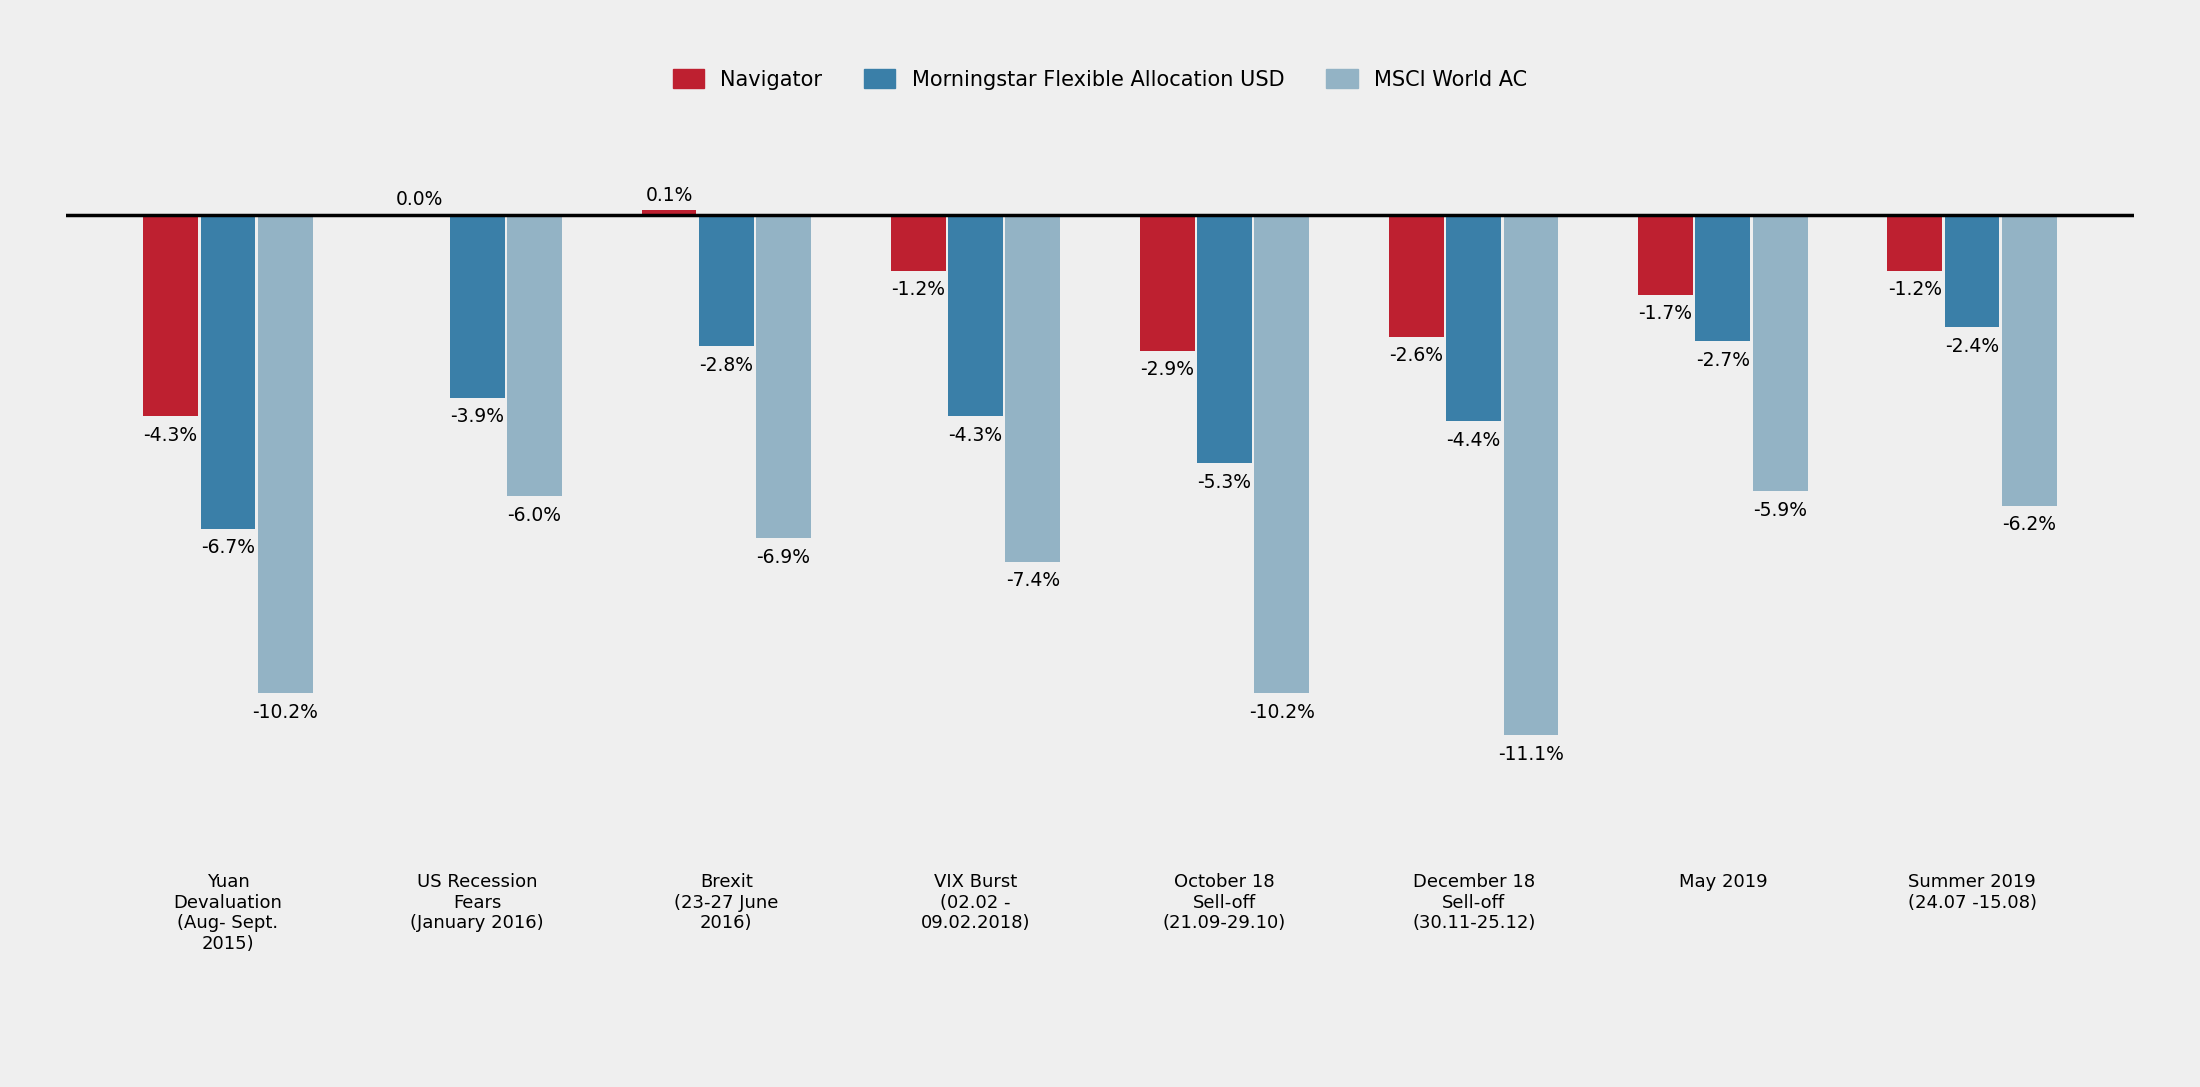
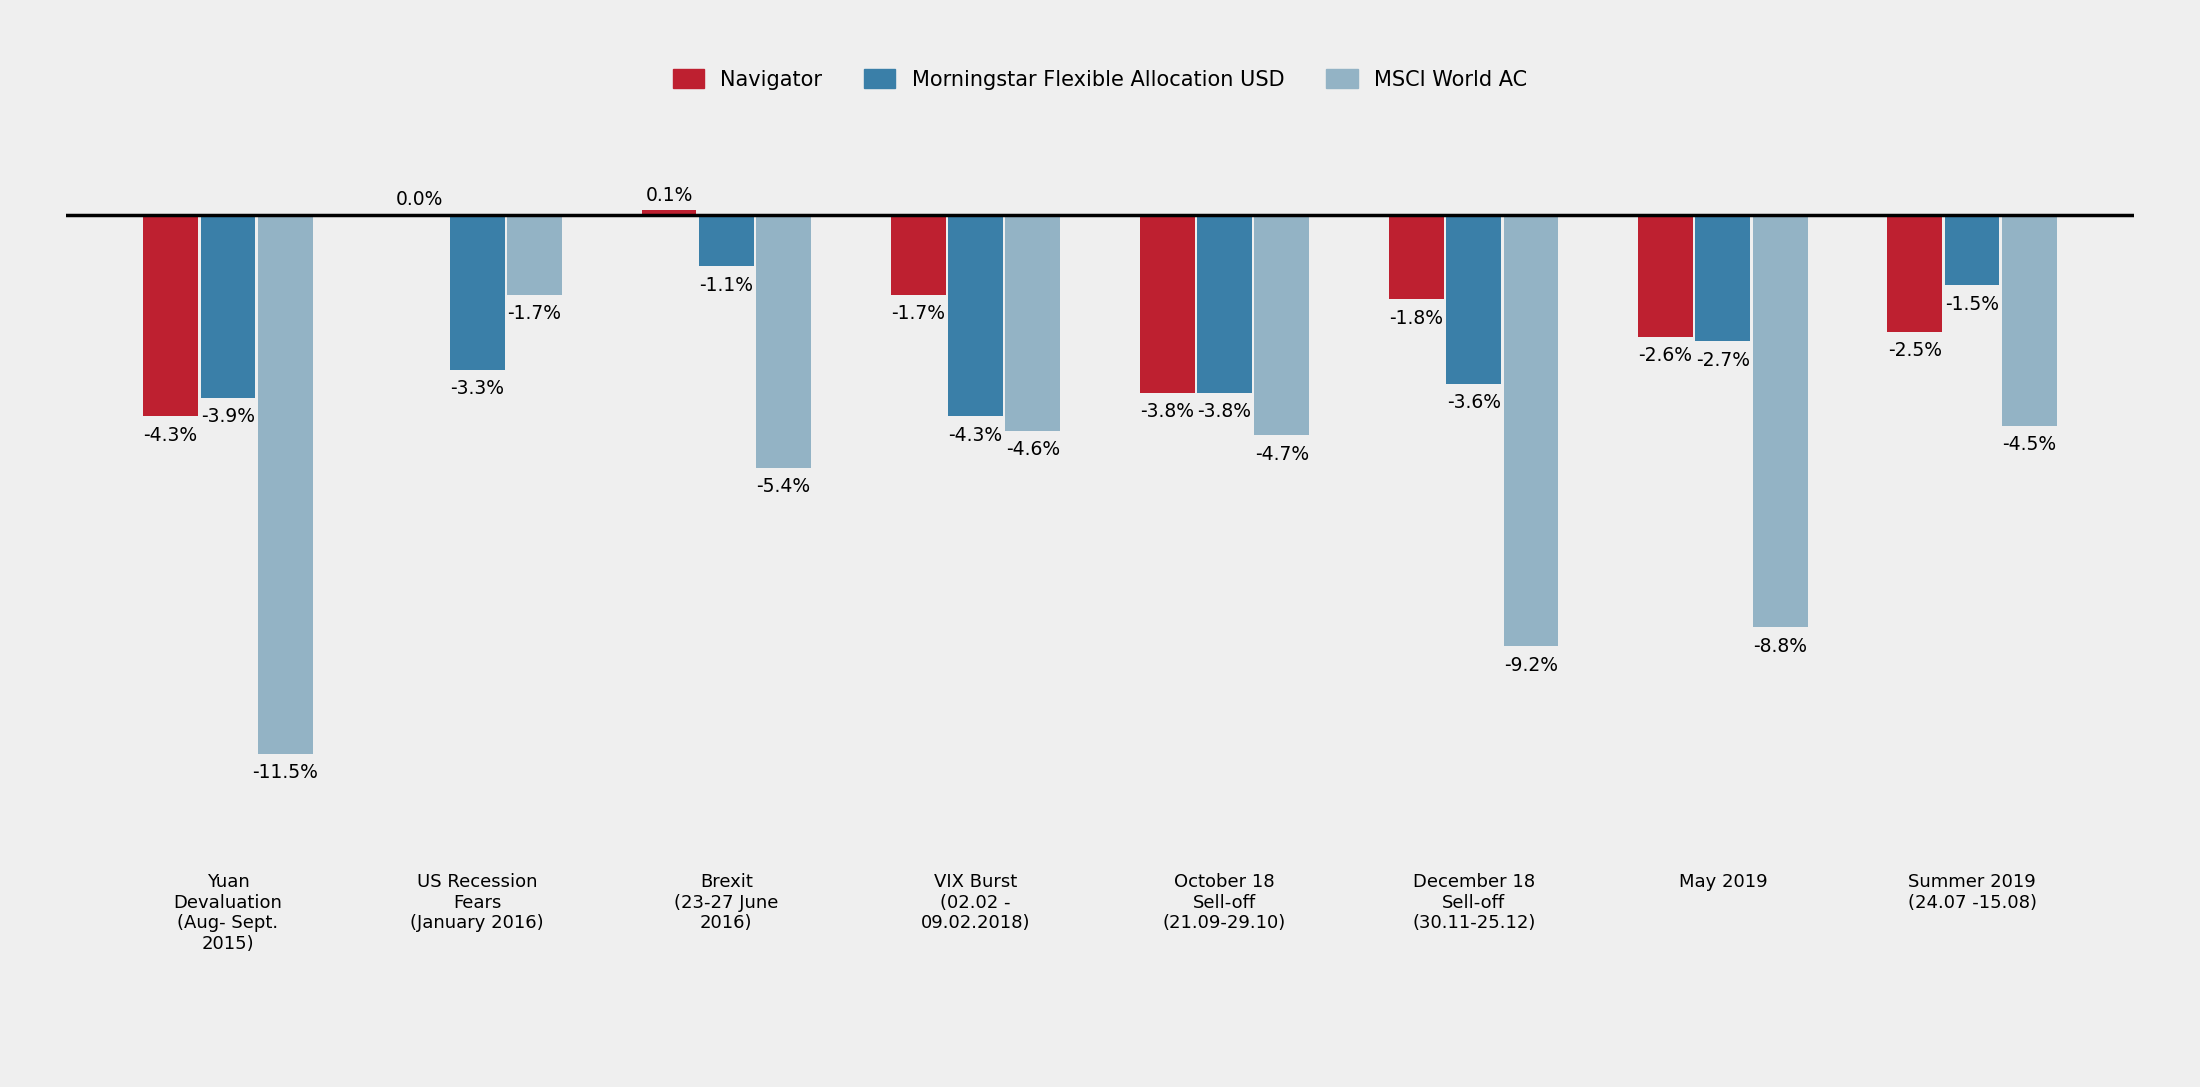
Morningstar Flexible Allocation USD/Yuan Devaluation (Aug- Sept. 2015): -6.7% -> -3.9%
MSCI World AC/Yuan Devaluation (Aug- Sept. 2015): -10.2% -> -11.5%
Morningstar Flexible Allocation USD/US Recession Fears (January 2016): -3.9% -> -3.3%
MSCI World AC/US Recession Fears (January 2016): -6.0% -> -1.7%
Morningstar Flexible Allocation USD/Brexit (23-27 June 2016): -2.8% -> -1.1%
MSCI World AC/Brexit (23-27 June 2016): -6.9% -> -5.4%
Navigator/VIX Burst (02.02 - 09.02.2018): -1.2% -> -1.7%
MSCI World AC/VIX Burst (02.02 - 09.02.2018): -7.4% -> -4.6%
Navigator/October 18 Sell-off (21.09-29.10): -2.9% -> -3.8%
Morningstar Flexible Allocation USD/October 18 Sell-off (21.09-29.10): -5.3% -> -3.8%
MSCI World AC/October 18 Sell-off (21.09-29.10): -10.2% -> -4.7%
Navigator/December 18 Sell-off (30.11-25.12): -2.6% -> -1.8%
Morningstar Flexible Allocation USD/December 18 Sell-off (30.11-25.12): -4.4% -> -3.6%
MSCI World AC/December 18 Sell-off (30.11-25.12): -11.1% -> -9.2%
Navigator/May 2019: -1.7% -> -2.6%
MSCI World AC/May 2019: -5.9% -> -8.8%
Navigator/Summer 2019 (24.07 -15.08): -1.2% -> -2.5%
Morningstar Flexible Allocation USD/Summer 2019 (24.07 -15.08): -2.4% -> -1.5%
MSCI World AC/Summer 2019 (24.07 -15.08): -6.2% -> -4.5%
